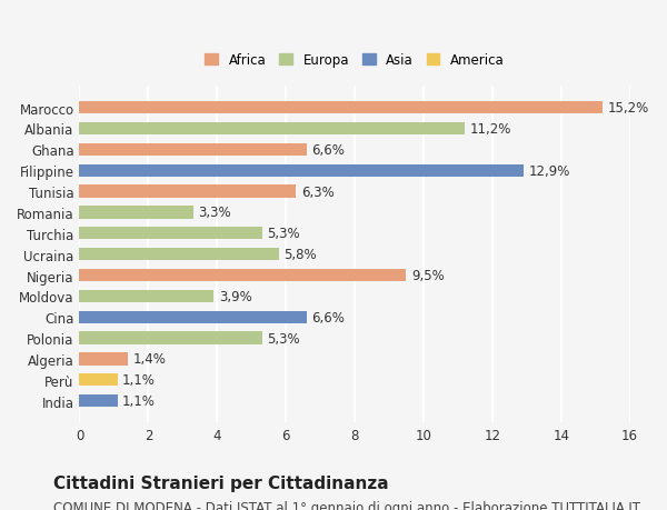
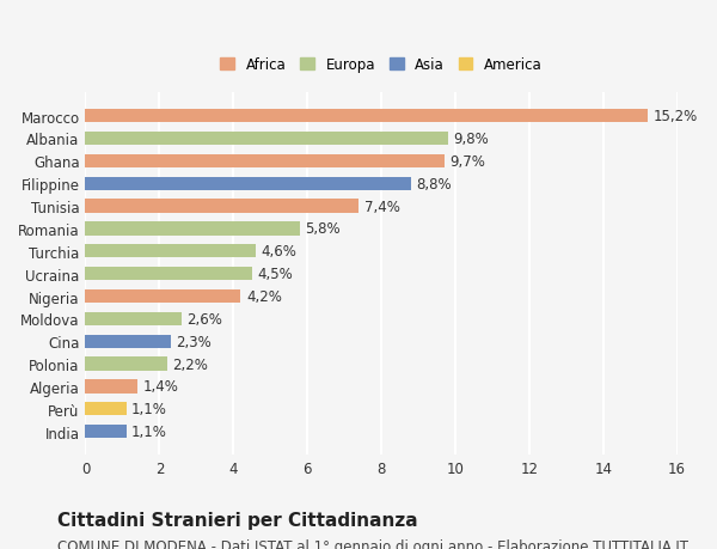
Albania: 11,2% -> 9,8%
Ghana: 6,6% -> 9,7%
Filippine: 12,9% -> 8,8%
Tunisia: 6,3% -> 7,4%
Romania: 3,3% -> 5,8%
Turchia: 5,3% -> 4,6%
Ucraina: 5,8% -> 4,5%
Nigeria: 9,5% -> 4,2%
Moldova: 3,9% -> 2,6%
Cina: 6,6% -> 2,3%
Polonia: 5,3% -> 2,2%
